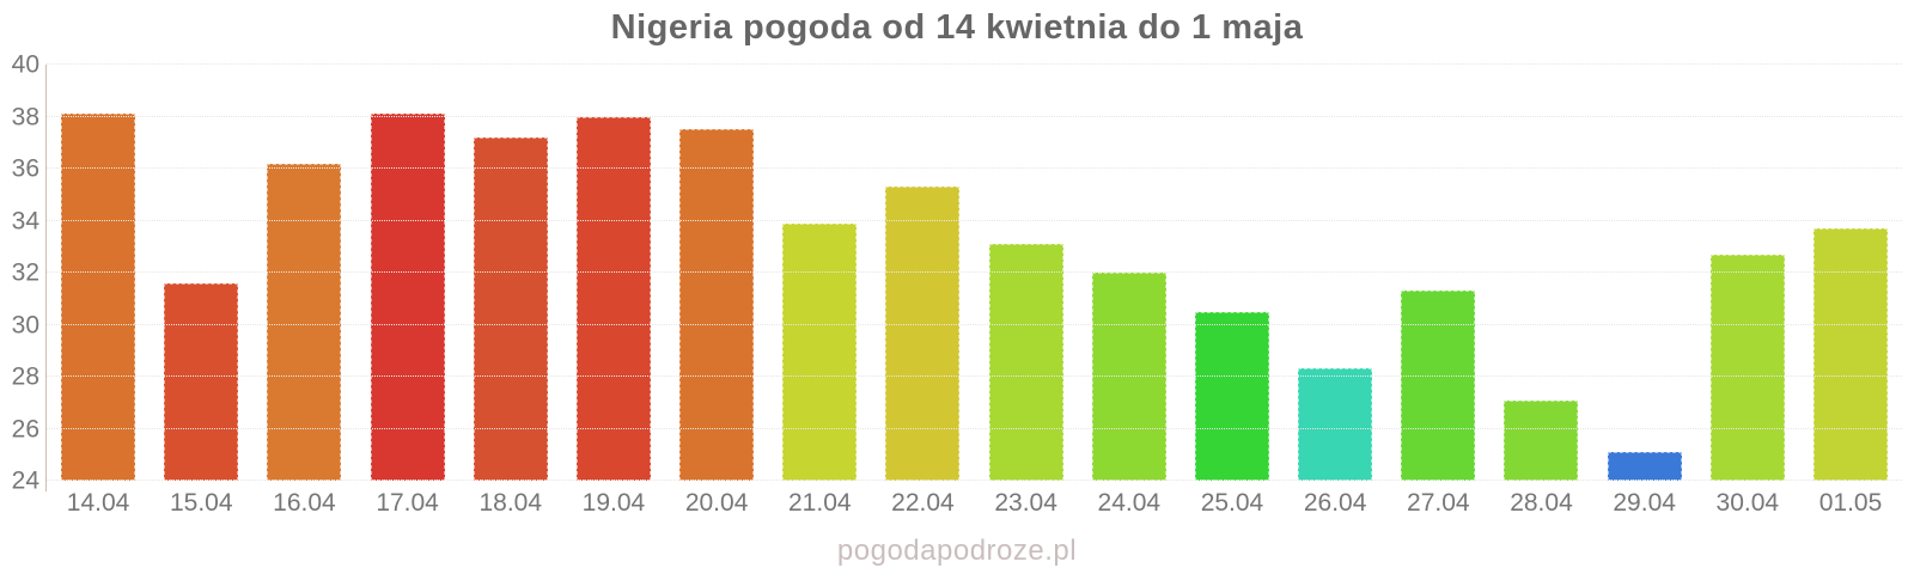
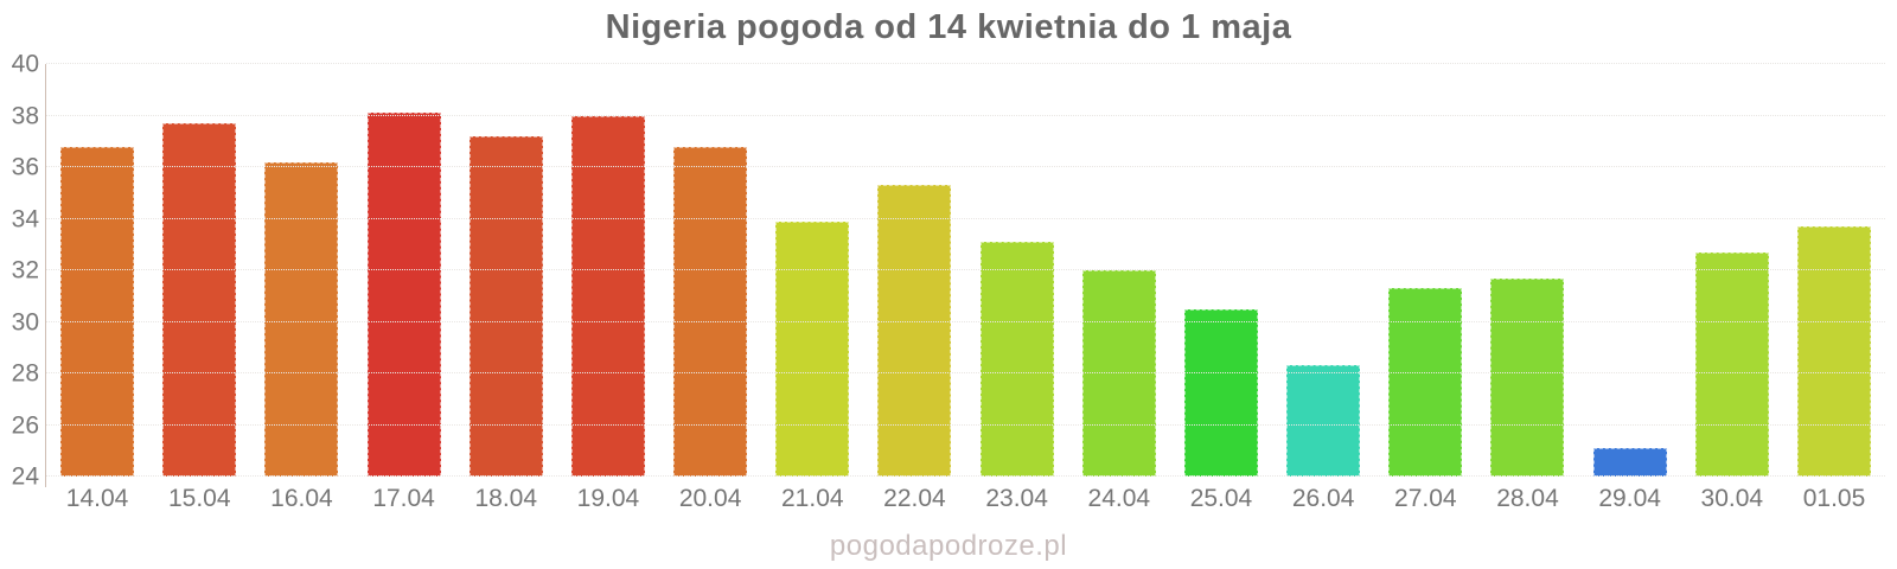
14.04: 38.1 -> 36.8
15.04: 31.6 -> 37.7
20.04: 37.5 -> 36.8
28.04: 27.1 -> 31.7
